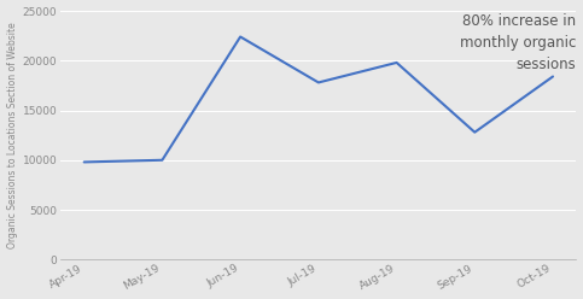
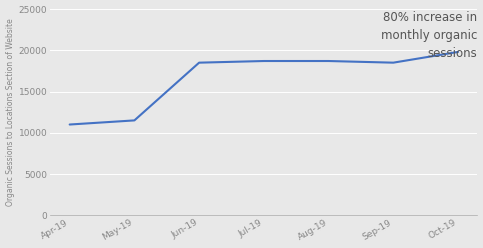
Apr-19: 9800 -> 11000
May-19: 10000 -> 11500
Jun-19: 22400 -> 18500
Jul-19: 17800 -> 18700
Aug-19: 19800 -> 18700
Sep-19: 12800 -> 18500
Oct-19: 18400 -> 19800
